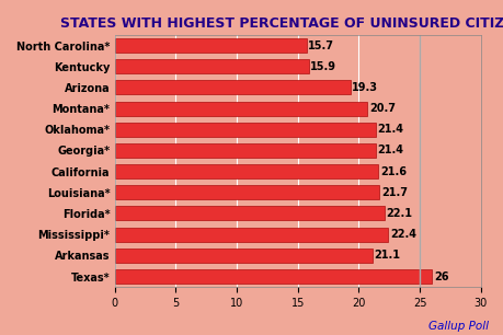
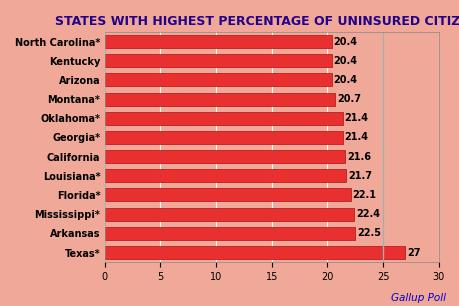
North Carolina*: 15.7 -> 20.4
Kentucky: 15.9 -> 20.4
Arizona: 19.3 -> 20.4
Arkansas: 21.1 -> 22.5
Texas*: 26 -> 27
